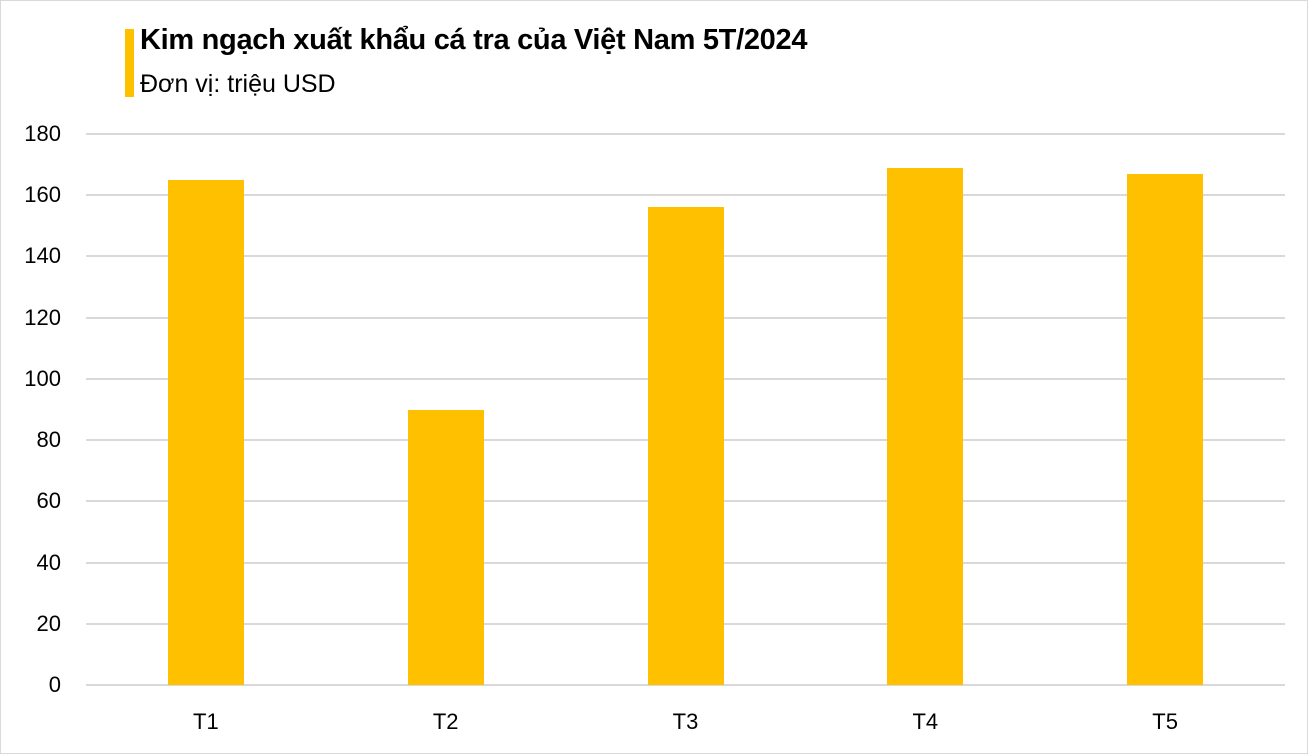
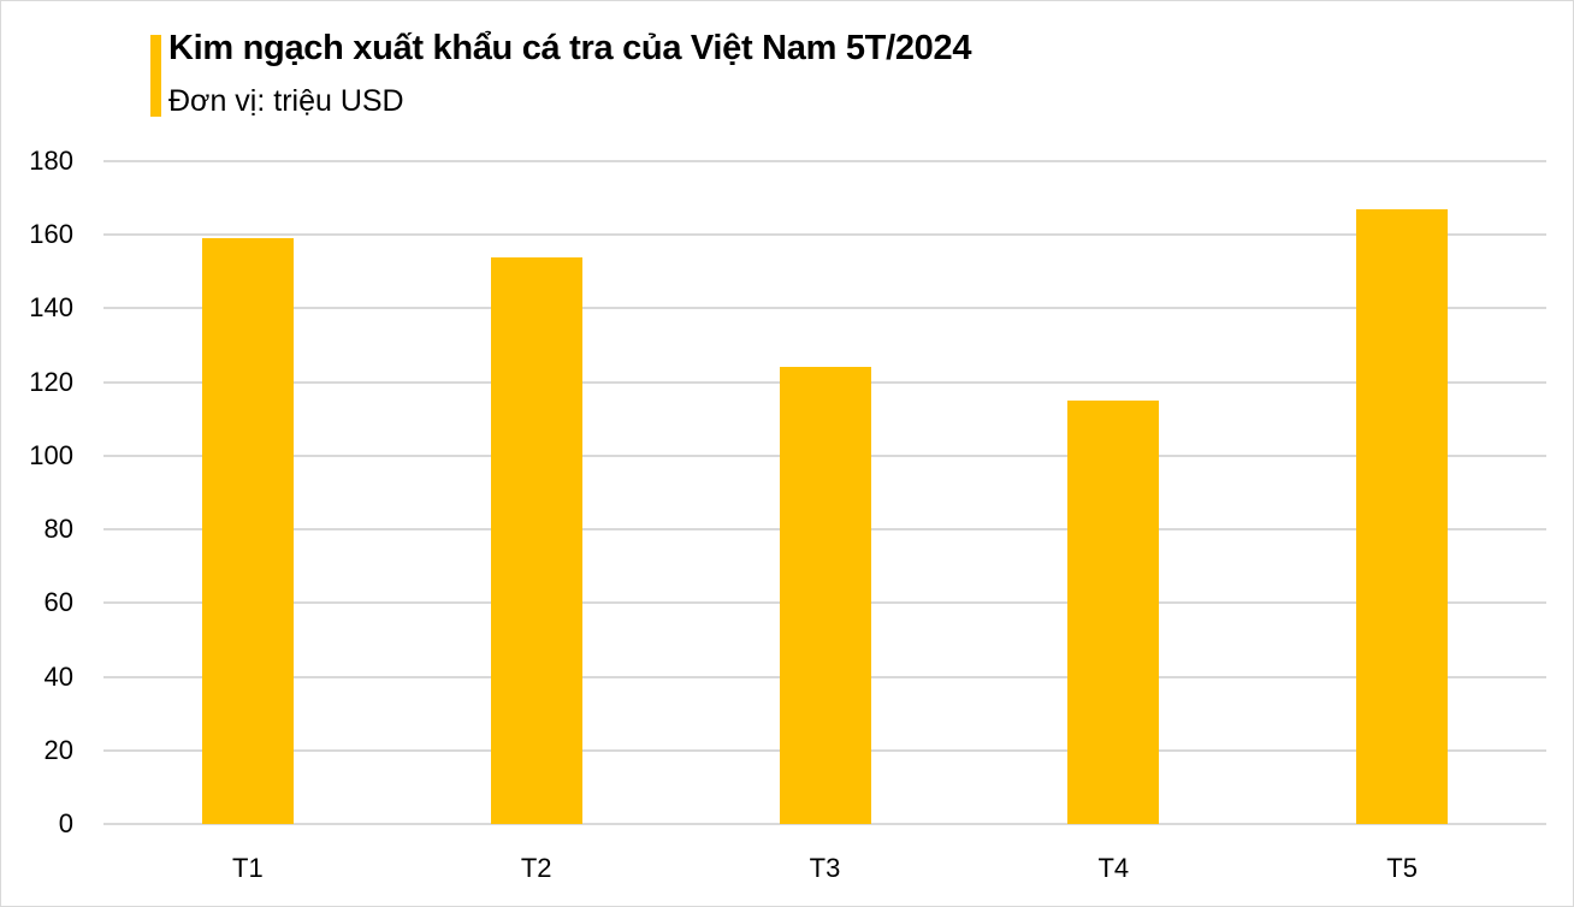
T1: 165 -> 159
T2: 90 -> 154
T3: 156 -> 124
T4: 169 -> 115
